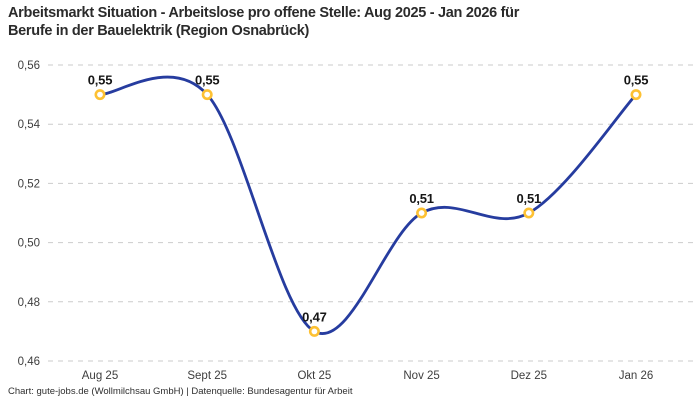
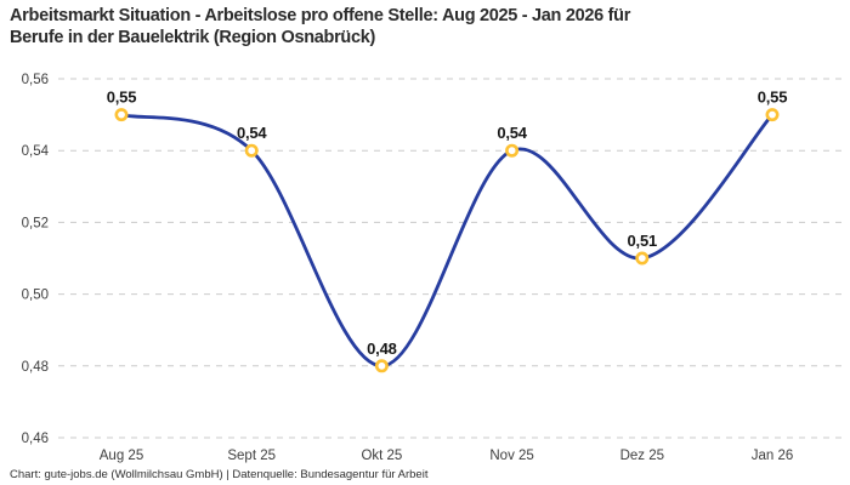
Sept 25: 0,55 -> 0,54
Okt 25: 0,47 -> 0,48
Nov 25: 0,51 -> 0,54
